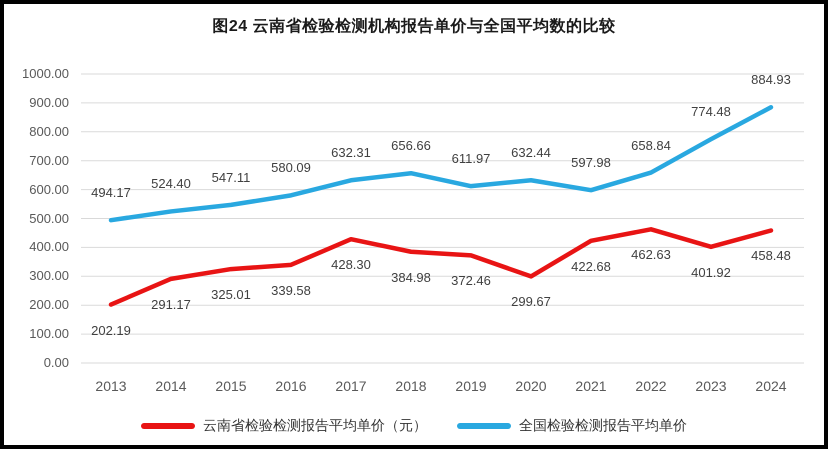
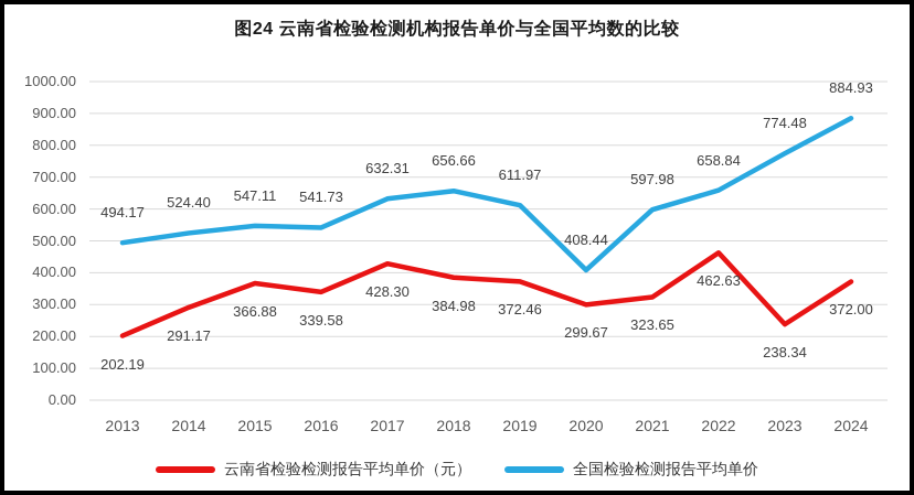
云南省检验检测报告平均单价（元）/2015: 325.01 -> 366.88
全国检验检测报告平均单价/2016: 580.09 -> 541.73
全国检验检测报告平均单价/2020: 632.44 -> 408.44
云南省检验检测报告平均单价（元）/2021: 422.68 -> 323.65
云南省检验检测报告平均单价（元）/2023: 401.92 -> 238.34
云南省检验检测报告平均单价（元）/2024: 458.48 -> 372.00
